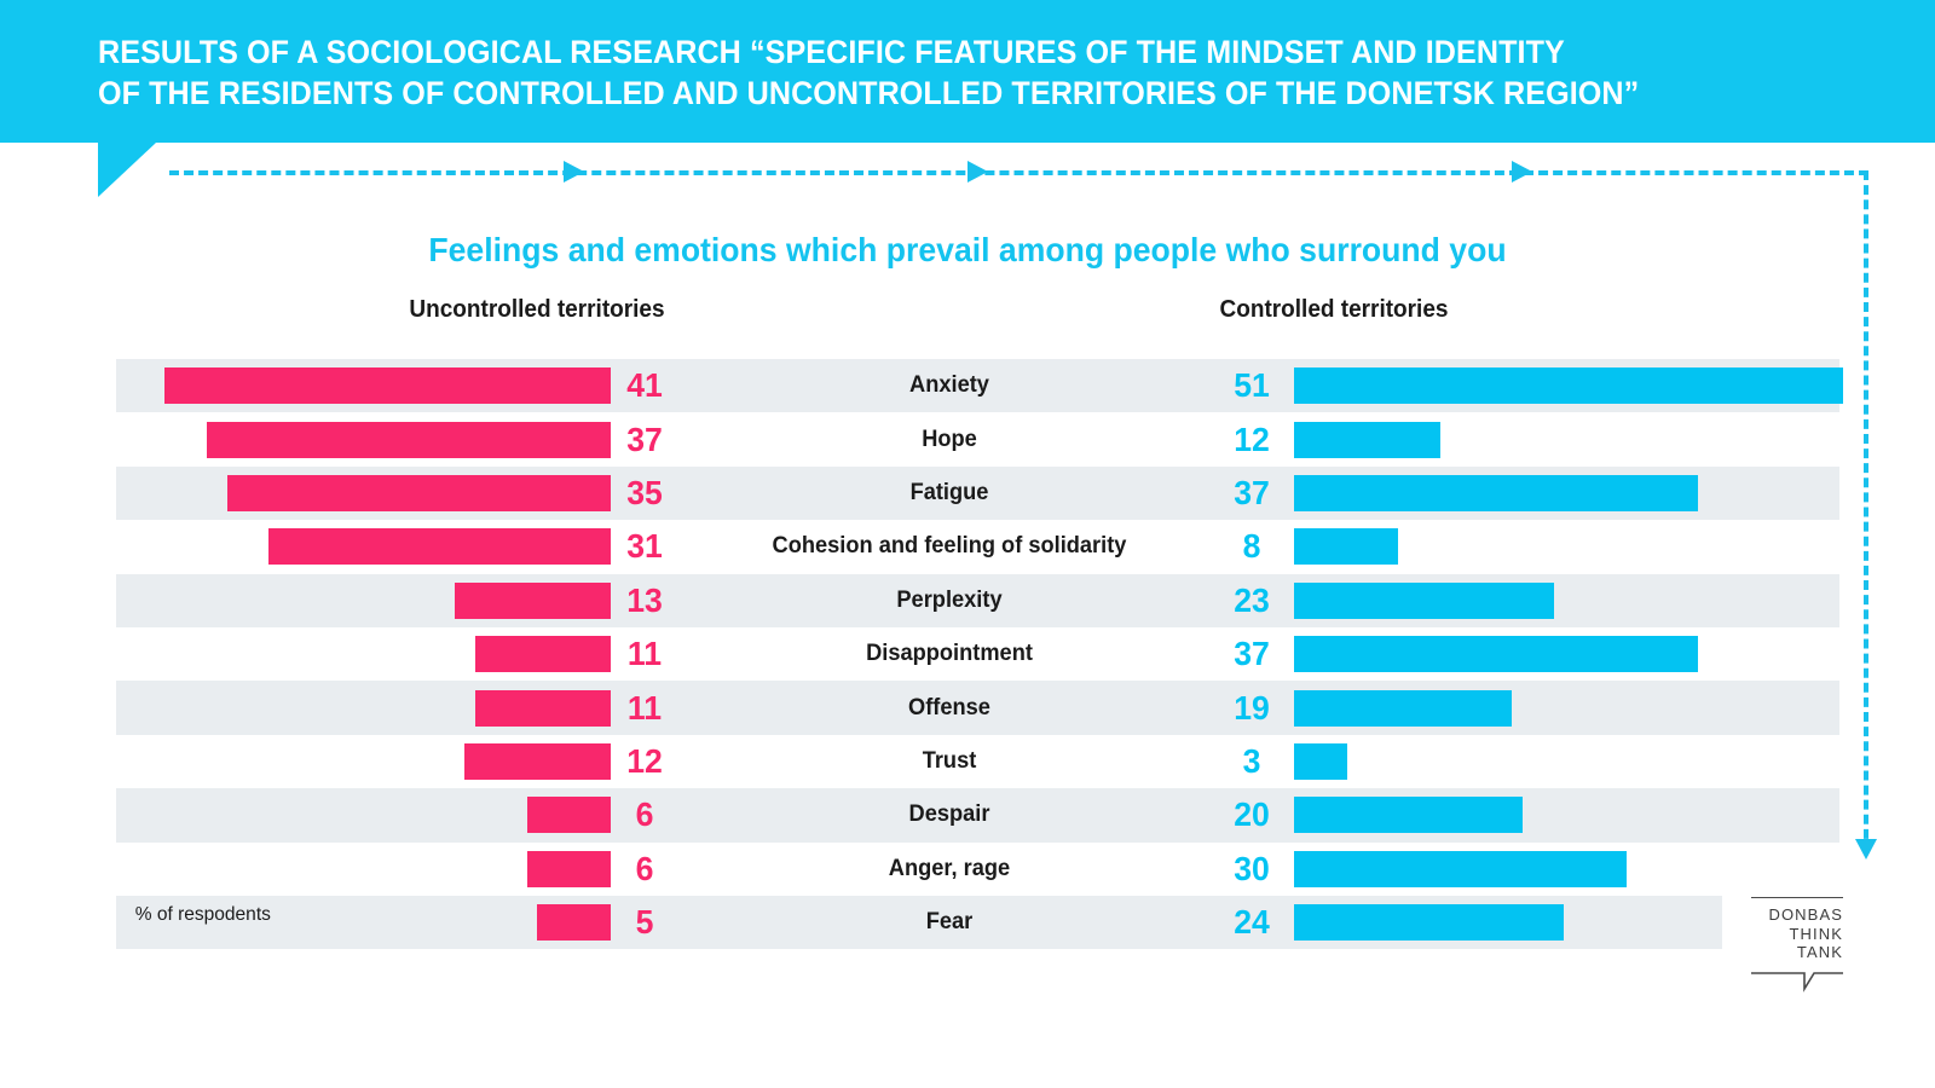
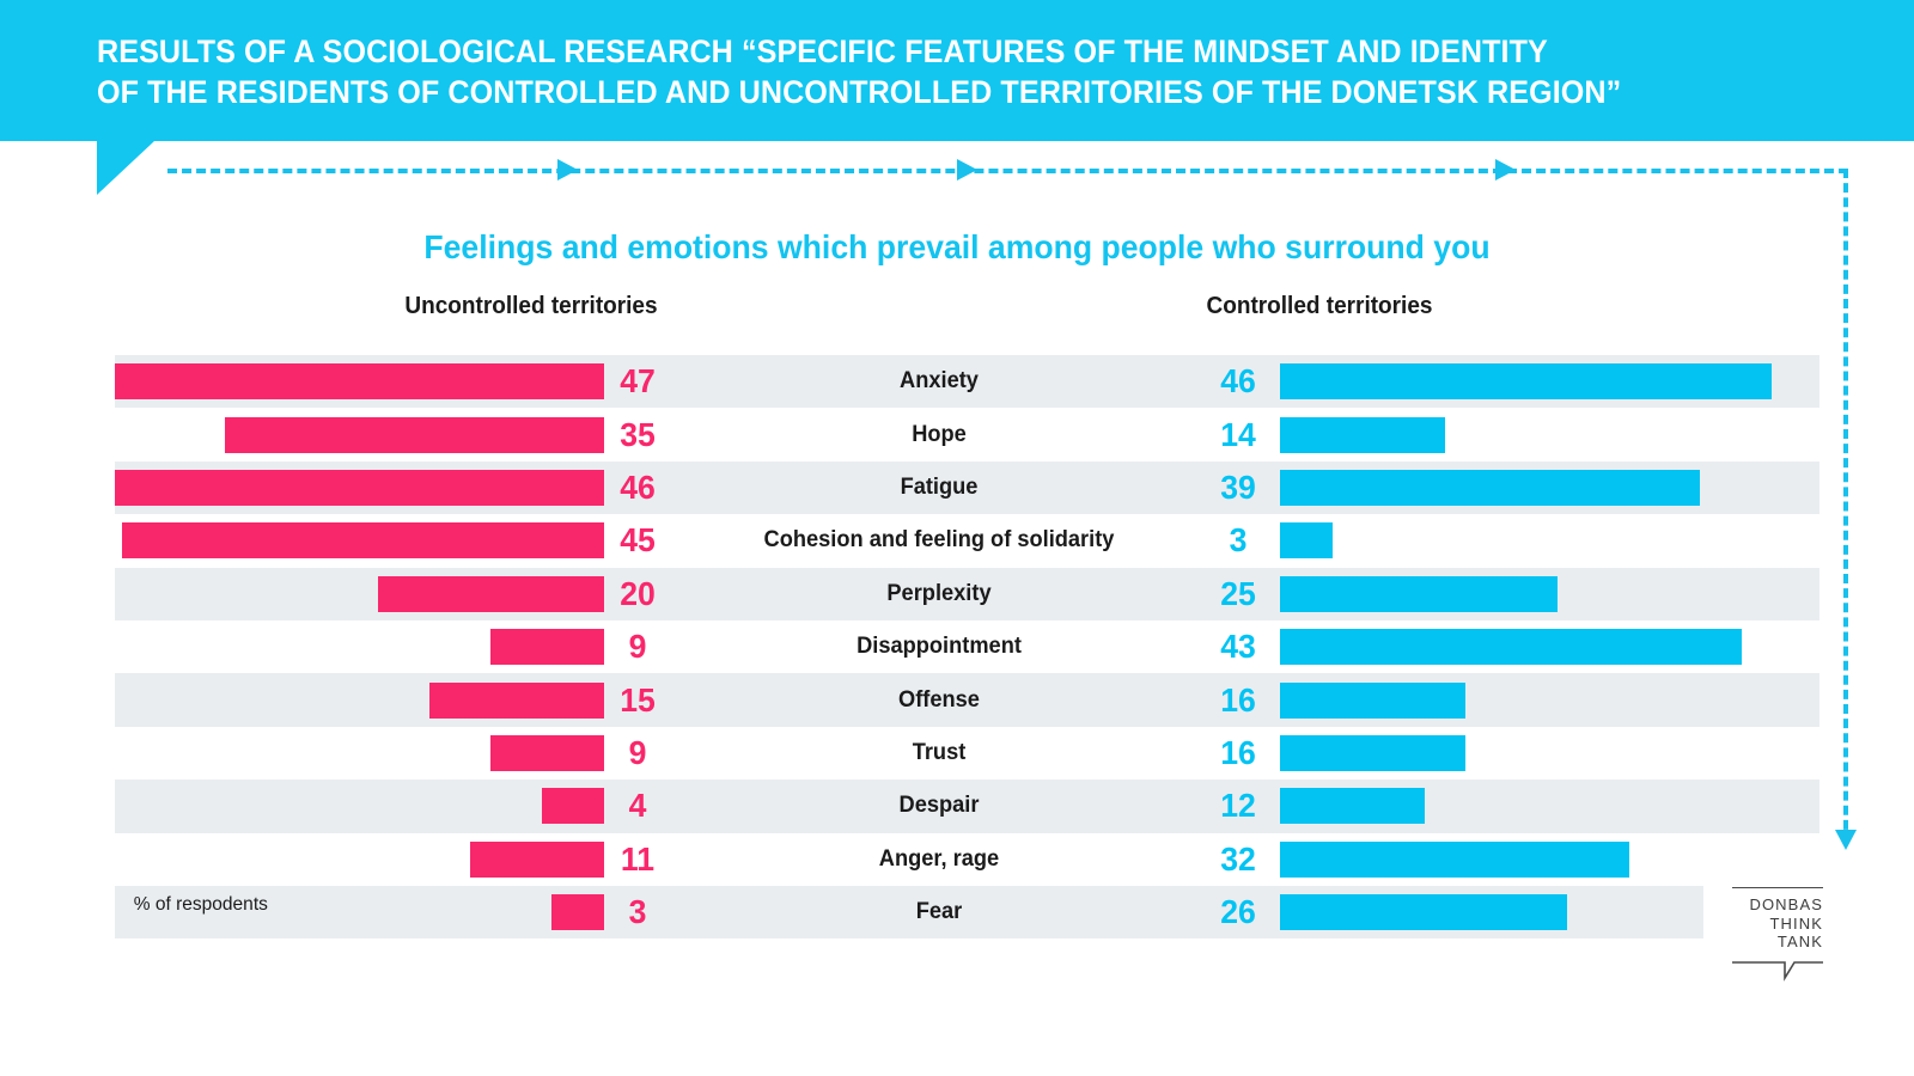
Uncontrolled territories/Anxiety: 41 -> 47
Controlled territories/Anxiety: 51 -> 46
Uncontrolled territories/Hope: 37 -> 35
Controlled territories/Hope: 12 -> 14
Uncontrolled territories/Fatigue: 35 -> 46
Controlled territories/Fatigue: 37 -> 39
Uncontrolled territories/Cohesion and feeling of solidarity: 31 -> 45
Controlled territories/Cohesion and feeling of solidarity: 8 -> 3
Uncontrolled territories/Perplexity: 13 -> 20
Controlled territories/Perplexity: 23 -> 25
Uncontrolled territories/Disappointment: 11 -> 9
Controlled territories/Disappointment: 37 -> 43
Uncontrolled territories/Offense: 11 -> 15
Controlled territories/Offense: 19 -> 16
Uncontrolled territories/Trust: 12 -> 9
Controlled territories/Trust: 3 -> 16
Uncontrolled territories/Despair: 6 -> 4
Controlled territories/Despair: 20 -> 12
Uncontrolled territories/Anger, rage: 6 -> 11
Controlled territories/Anger, rage: 30 -> 32
Uncontrolled territories/Fear: 5 -> 3
Controlled territories/Fear: 24 -> 26
